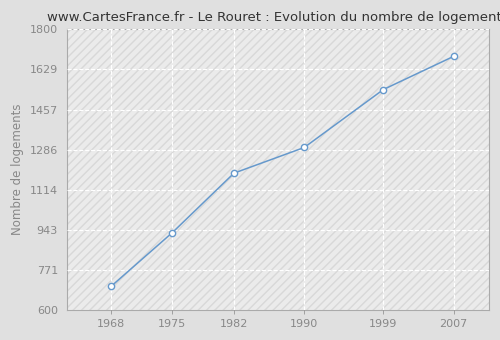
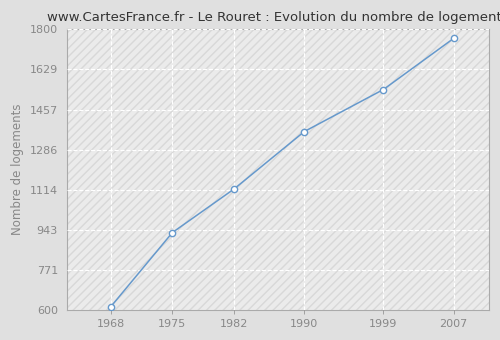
1968: 700 -> 614
1982: 1185 -> 1117
1990: 1295 -> 1363
2007: 1685 -> 1762
